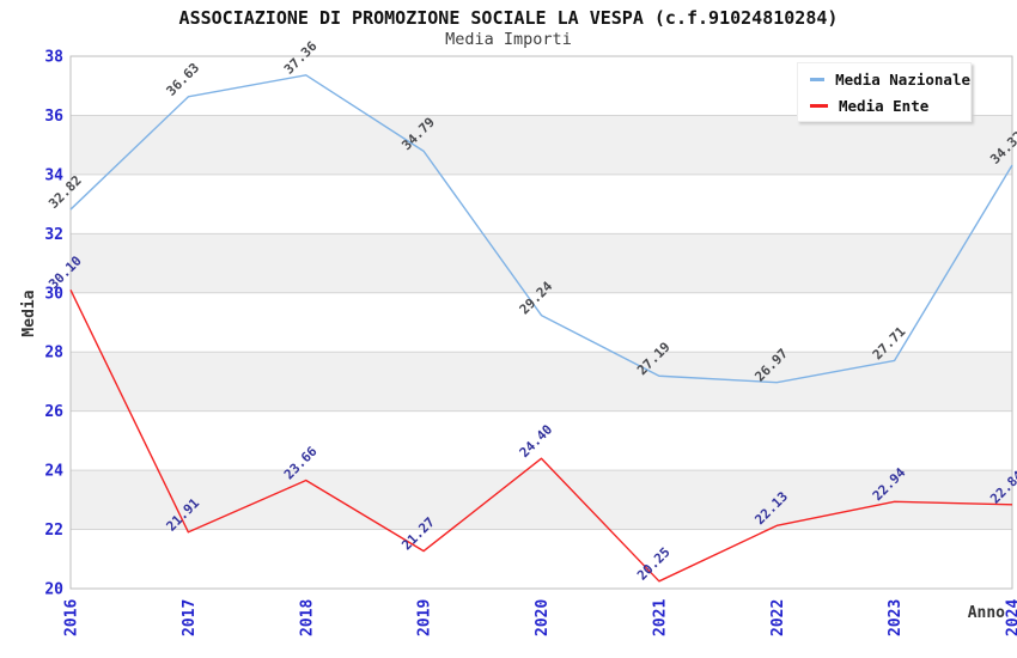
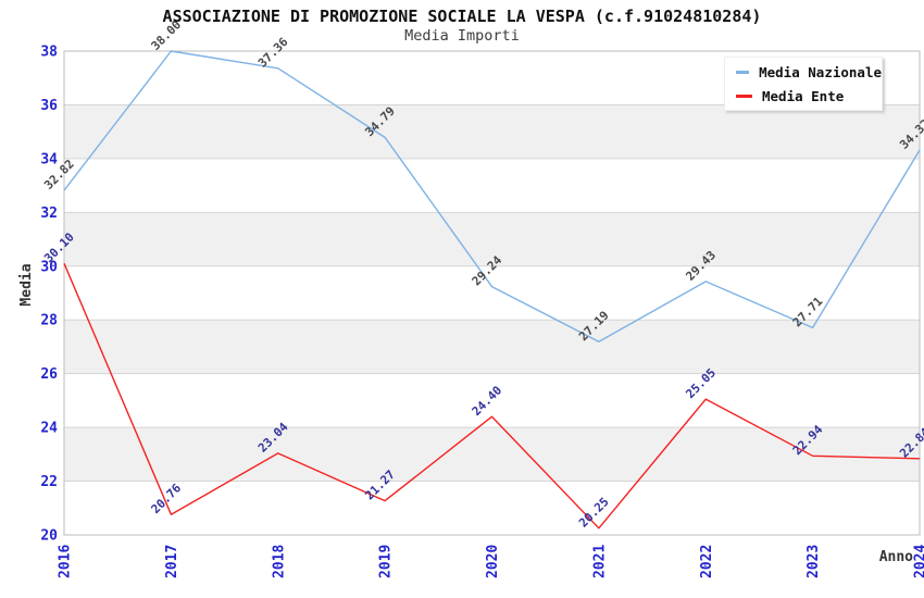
Media Nazionale/2017: 36.63 -> 38.00
Media Ente/2017: 21.91 -> 20.76
Media Ente/2018: 23.66 -> 23.04
Media Nazionale/2022: 26.97 -> 29.43
Media Ente/2022: 22.13 -> 25.05
